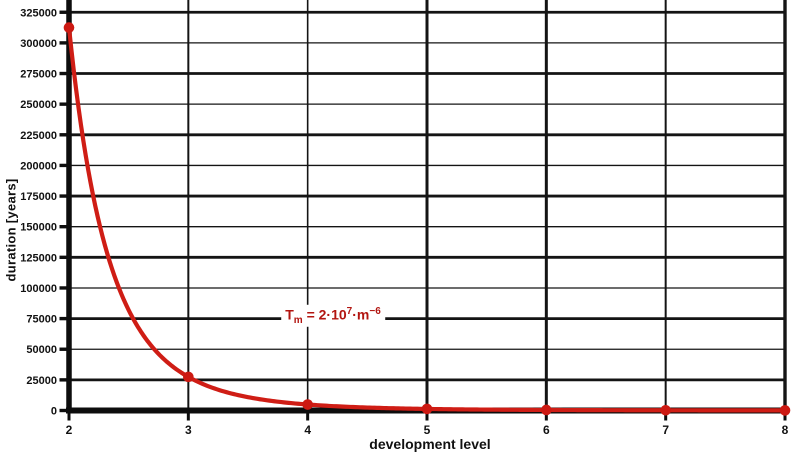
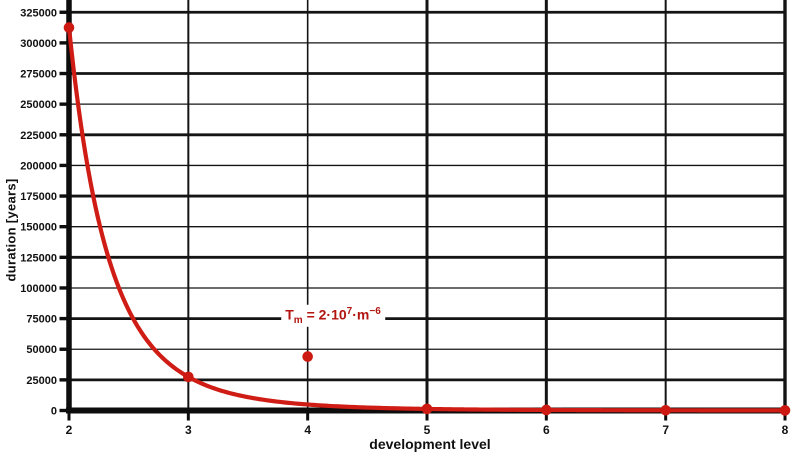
4: 5000 -> 44000
